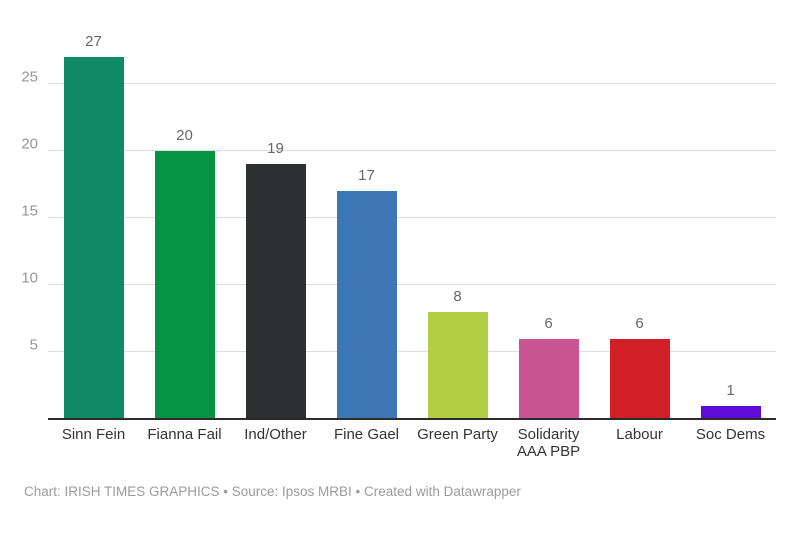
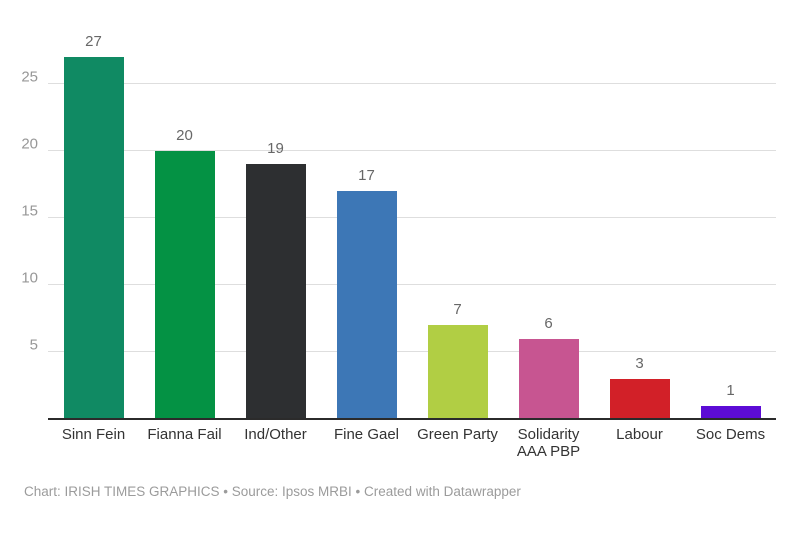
Green Party: 8 -> 7
Labour: 6 -> 3
